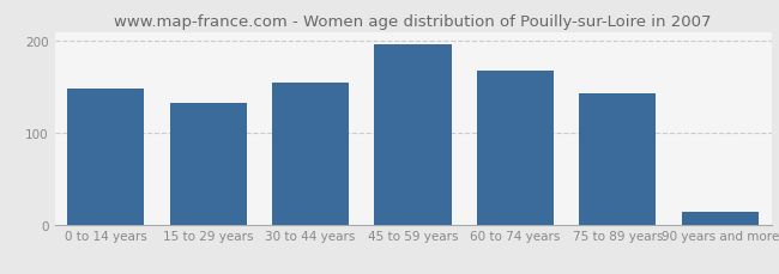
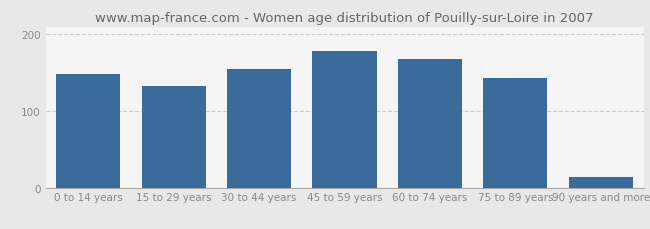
45 to 59 years: 196 -> 178
